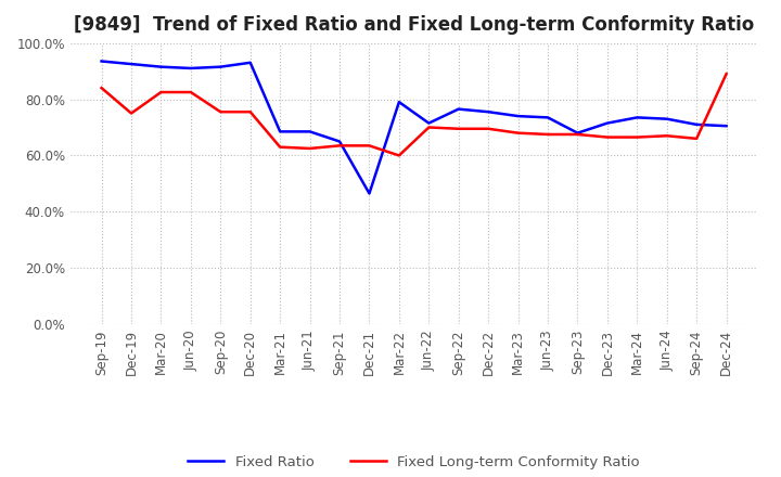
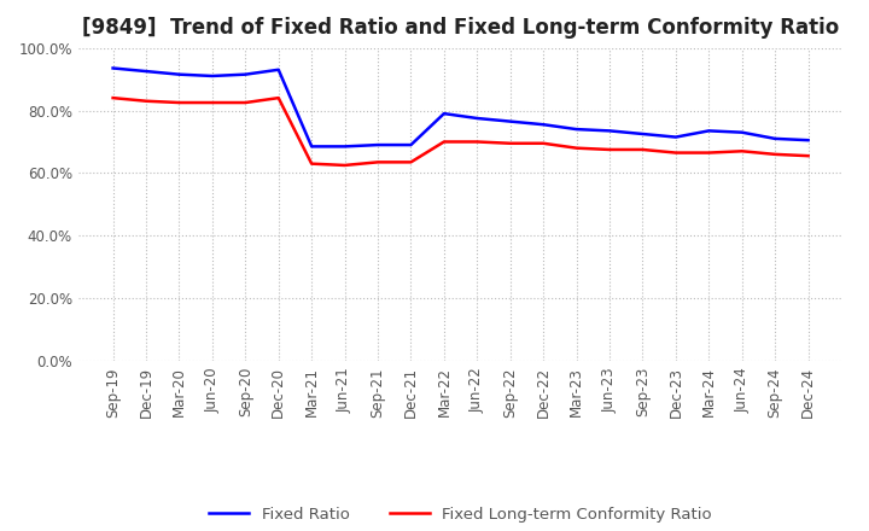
Fixed Long-term Conformity Ratio/Dec-19: 75.0% -> 83.0%
Fixed Long-term Conformity Ratio/Sep-20: 75.5% -> 82.5%
Fixed Long-term Conformity Ratio/Dec-20: 75.5% -> 84.0%
Fixed Ratio/Sep-21: 65.0% -> 69.0%
Fixed Ratio/Dec-21: 46.5% -> 69.0%
Fixed Long-term Conformity Ratio/Mar-22: 60.0% -> 70.0%
Fixed Ratio/Jun-22: 71.5% -> 77.5%
Fixed Ratio/Sep-23: 68.0% -> 72.5%
Fixed Long-term Conformity Ratio/Dec-24: 89.0% -> 65.5%
